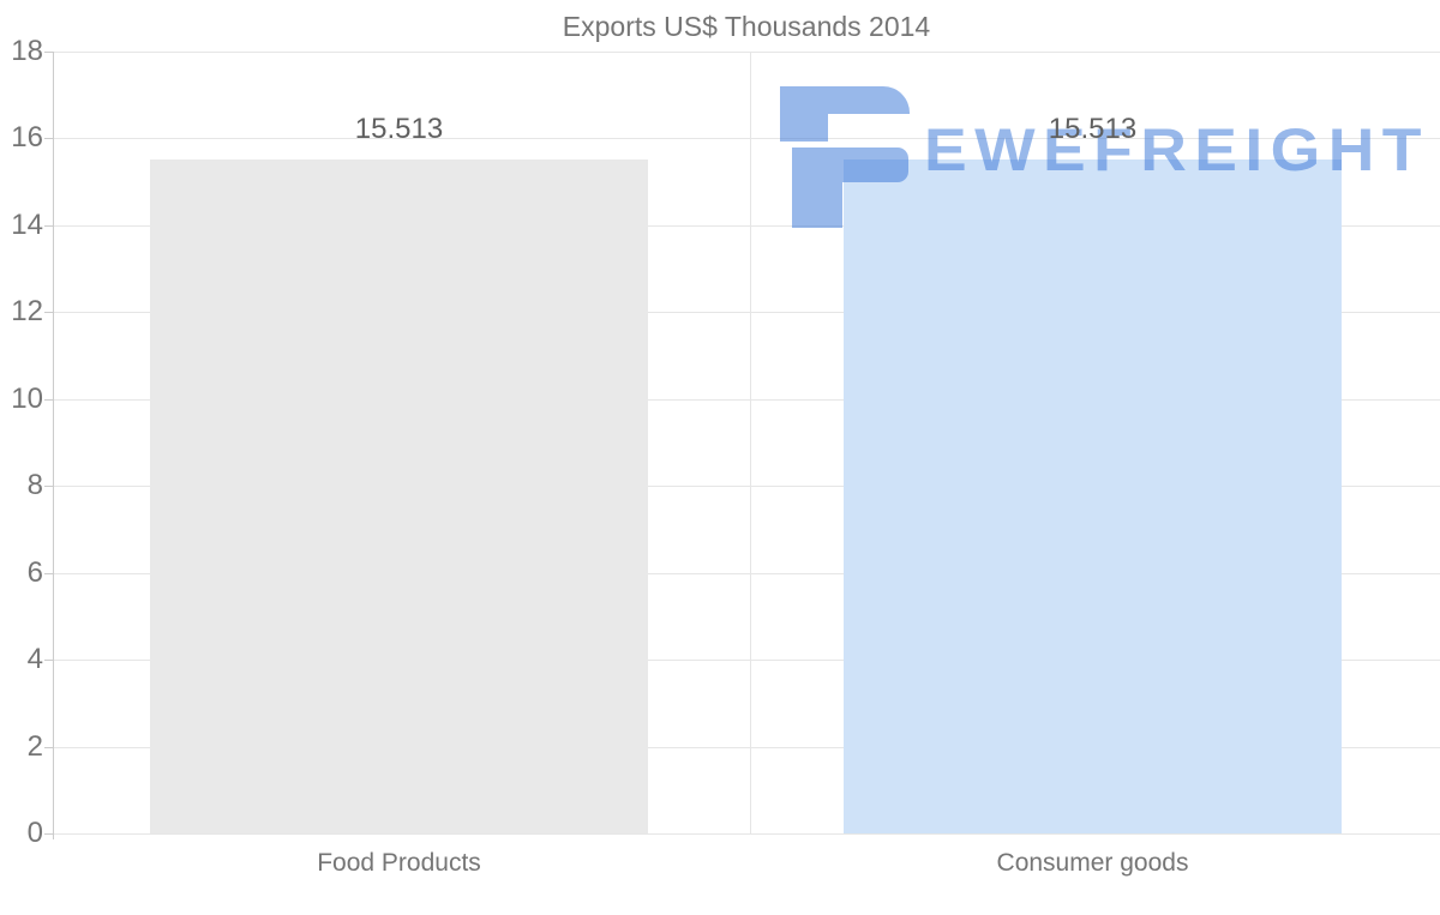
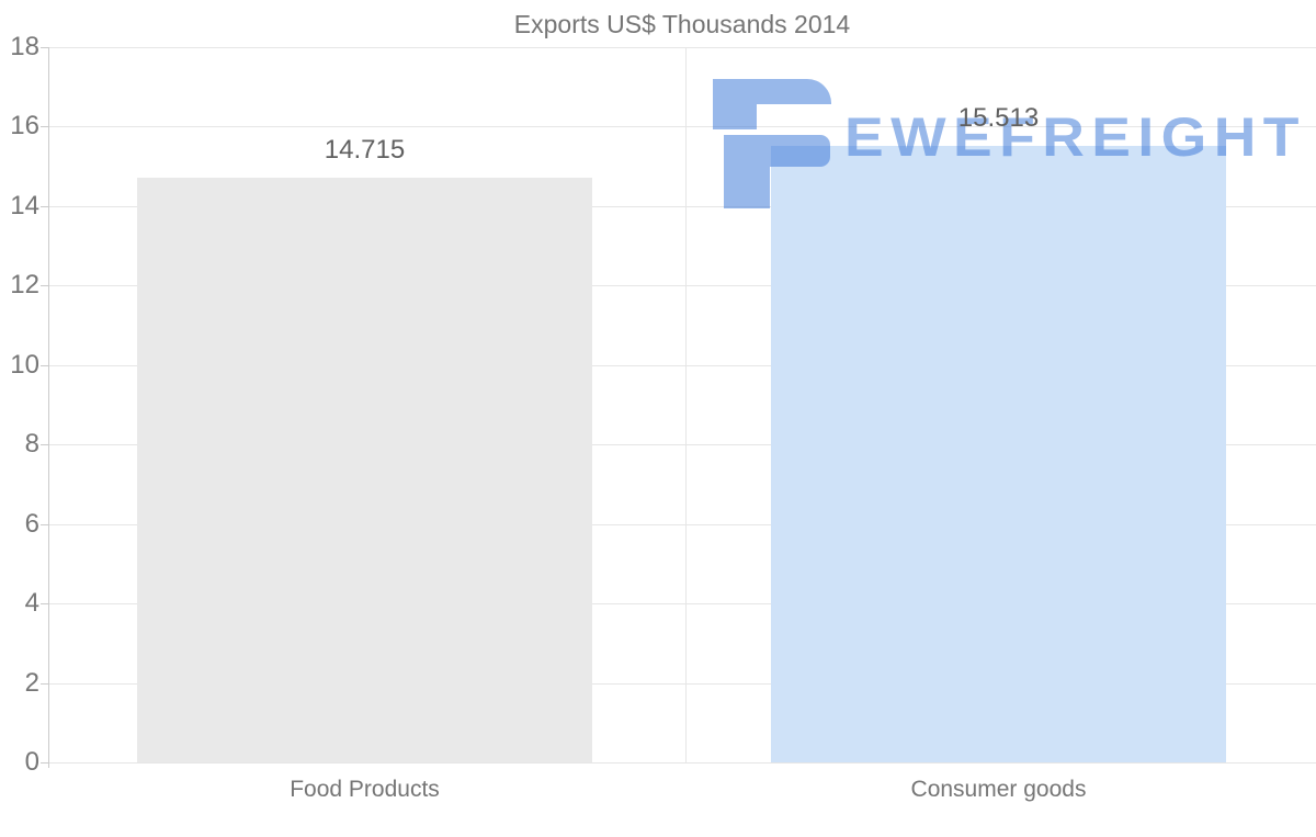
Food Products: 15.513 -> 14.715
